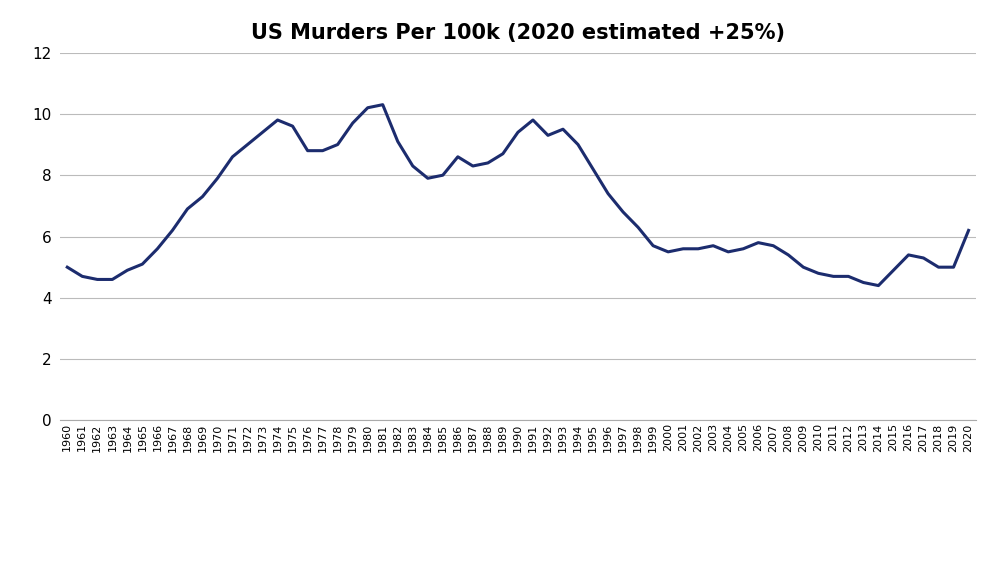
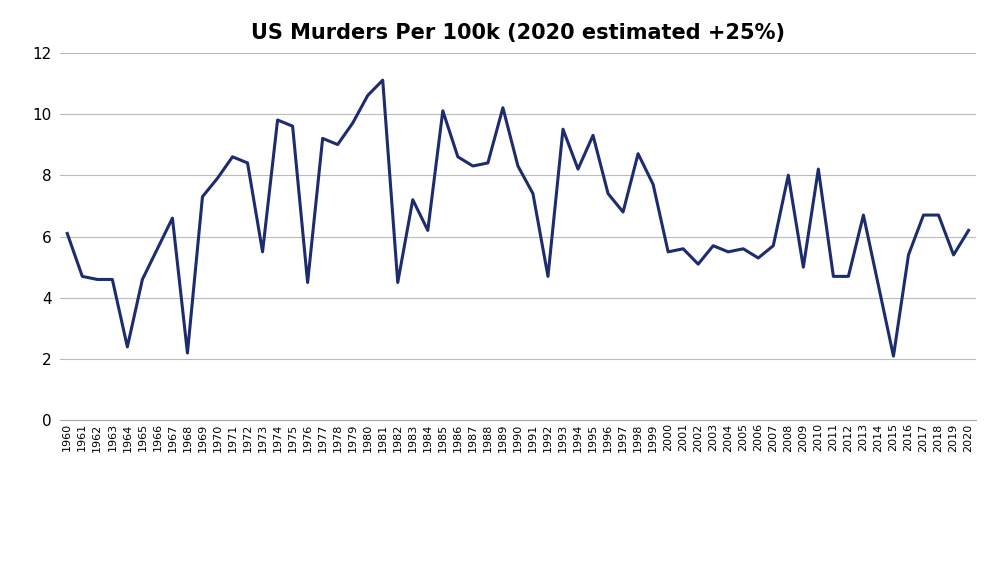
1960: 5.0 -> 6.1
1964: 4.9 -> 2.4
1965: 5.1 -> 4.6
1967: 6.2 -> 6.6
1968: 6.9 -> 2.2
1972: 9.0 -> 8.4
1973: 9.4 -> 5.5
1976: 8.8 -> 4.5
1977: 8.8 -> 9.2
1980: 10.2 -> 10.6
1981: 10.3 -> 11.1
1982: 9.1 -> 4.5
1983: 8.3 -> 7.2
1984: 7.9 -> 6.2
1985: 8.0 -> 10.1
1989: 8.7 -> 10.2
1990: 9.4 -> 8.3
1991: 9.8 -> 7.4
1992: 9.3 -> 4.7
1994: 9.0 -> 8.2
1995: 8.2 -> 9.3
1998: 6.3 -> 8.7
1999: 5.7 -> 7.7
2002: 5.6 -> 5.1
2006: 5.8 -> 5.3
2008: 5.4 -> 8.0
2010: 4.8 -> 8.2
2013: 4.5 -> 6.7
2015: 4.9 -> 2.1
2017: 5.3 -> 6.7
2018: 5.0 -> 6.7
2019: 5.0 -> 5.4
